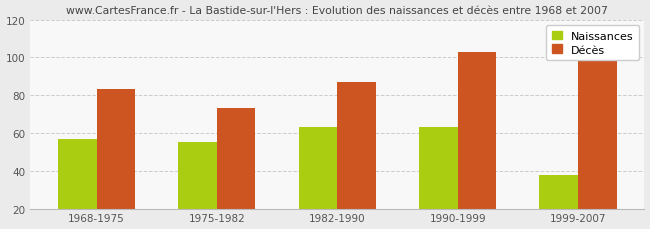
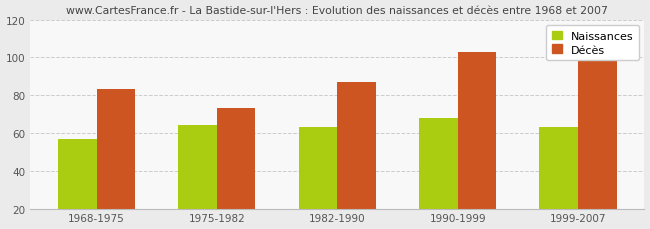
Naissances/1975-1982: 55 -> 64
Naissances/1990-1999: 63 -> 68
Naissances/1999-2007: 38 -> 63
